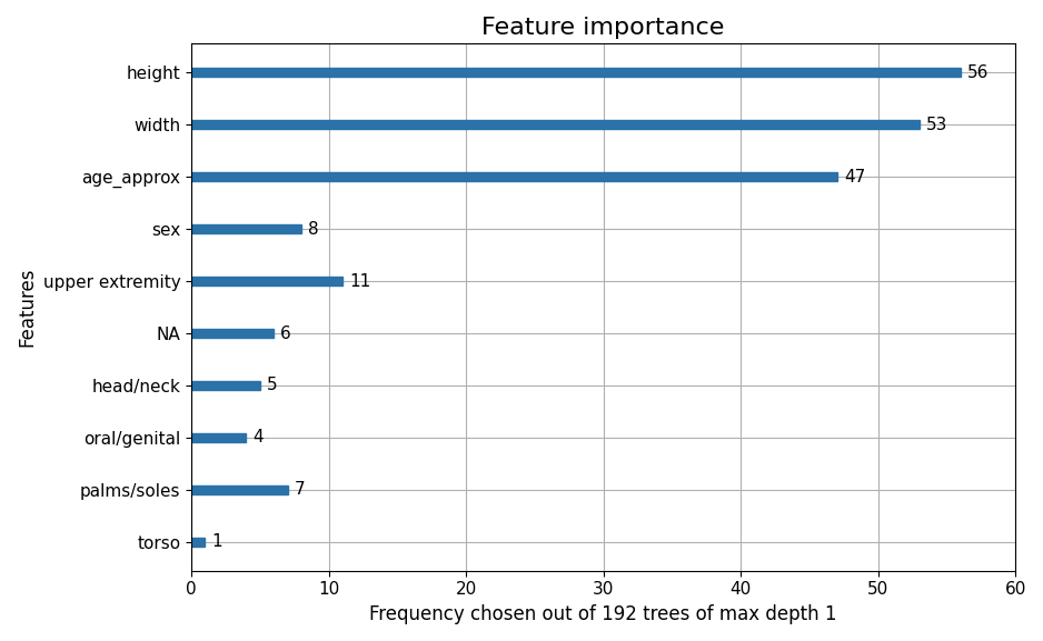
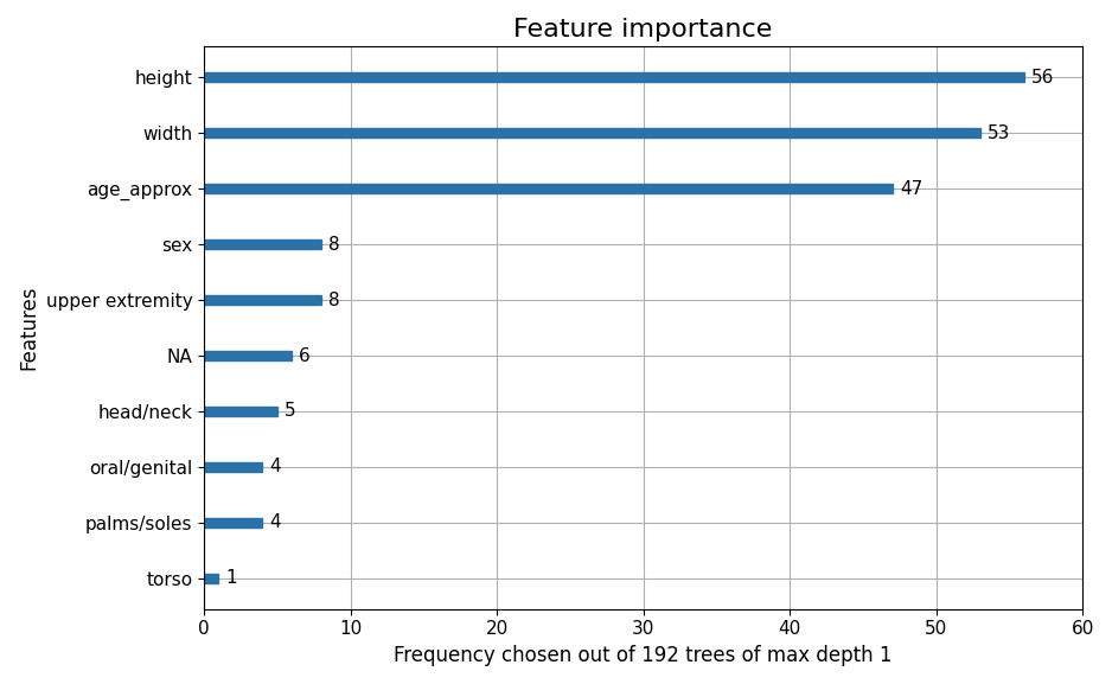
upper extremity: 11 -> 8
palms/soles: 7 -> 4
